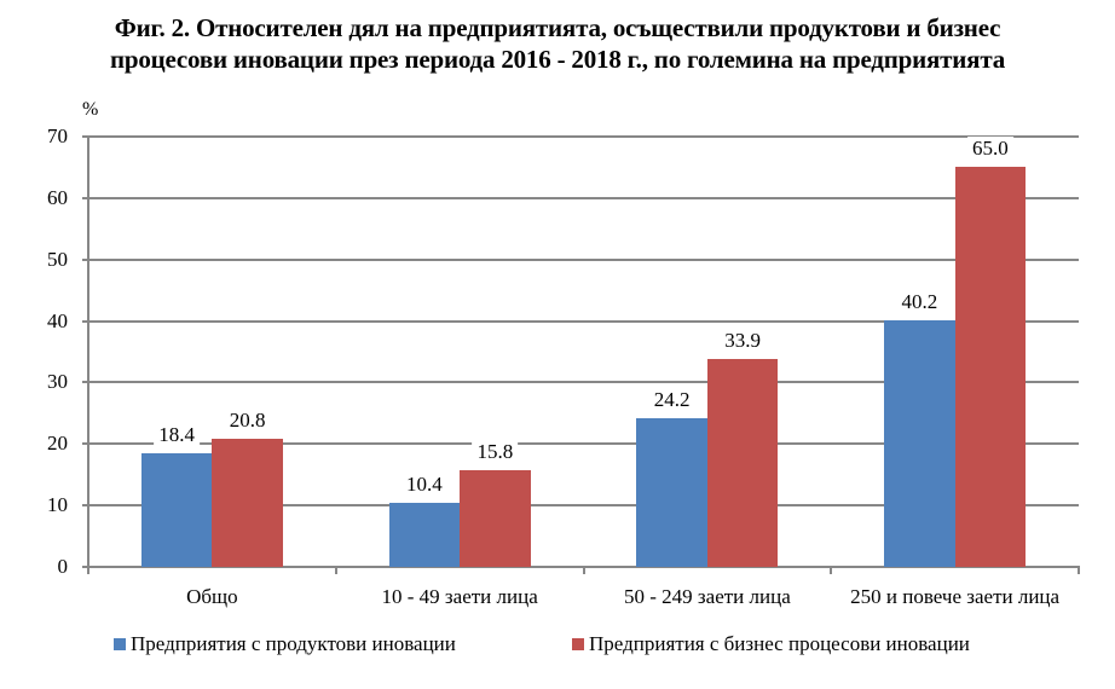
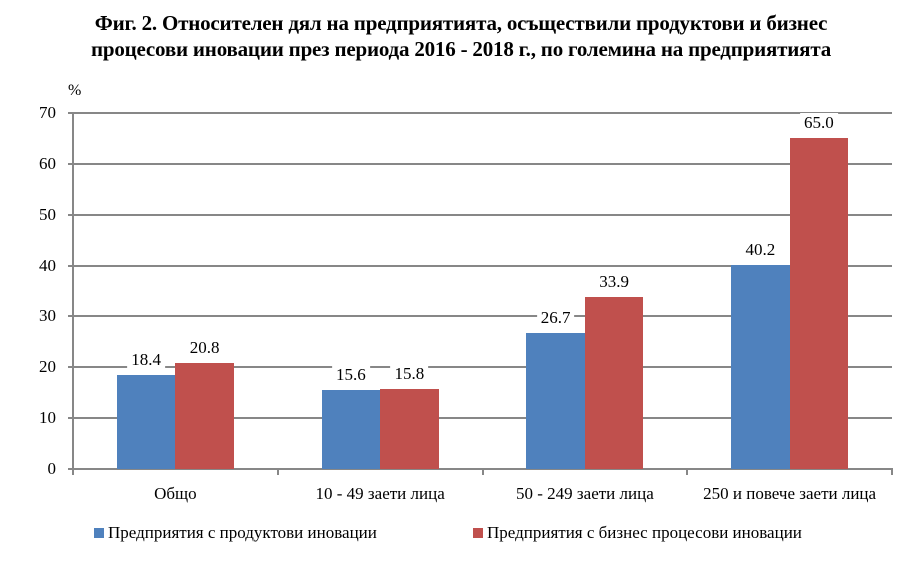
Предприятия с продуктови иновации/10 - 49 заети лица: 10.4 -> 15.6
Предприятия с продуктови иновации/50 - 249 заети лица: 24.2 -> 26.7
